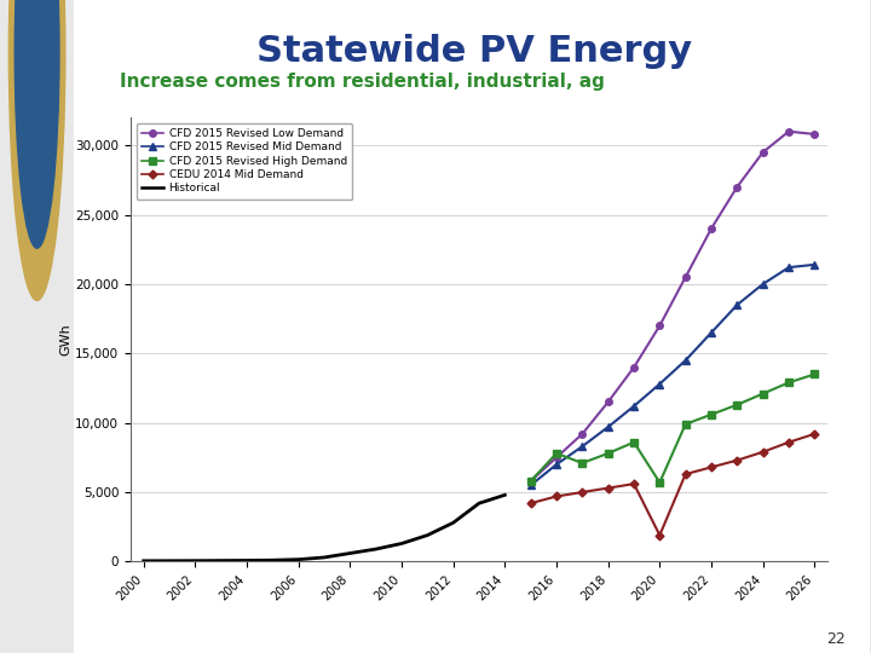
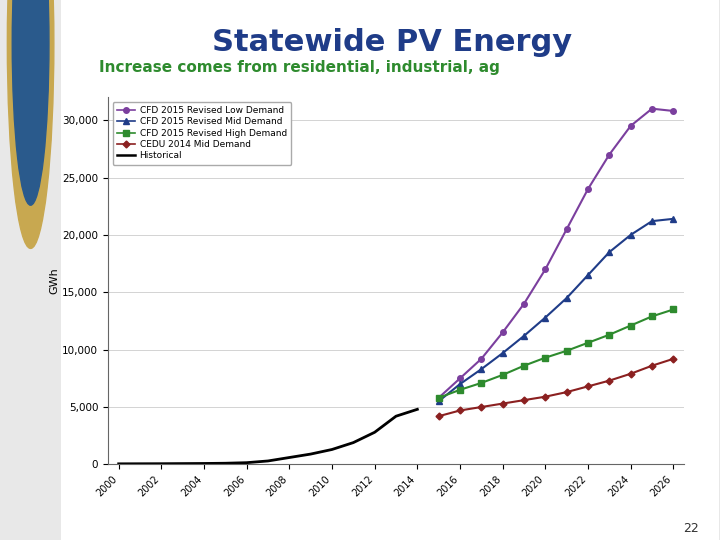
CFD 2015 Revised High Demand/2016: 7,800 -> 6,500
CFD 2015 Revised High Demand/2020: 5,700 -> 9,300
CEDU 2014 Mid Demand/2020: 1,900 -> 5,900
